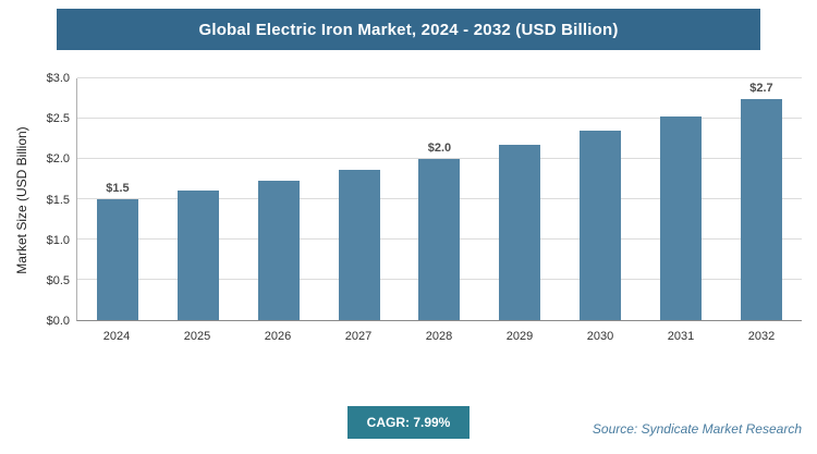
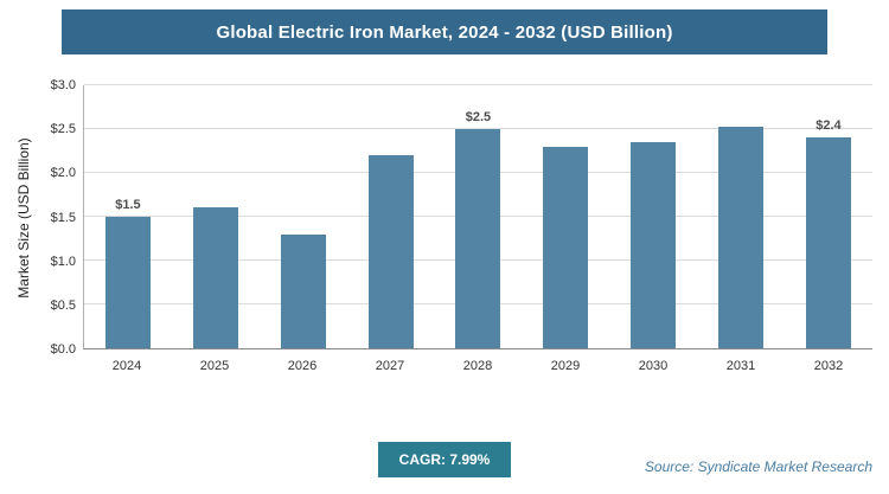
2026: $1.7 -> $1.3
2027: $1.9 -> $2.2
2028: $2.0 -> $2.5
2029: $2.2 -> $2.3
2032: $2.7 -> $2.4
